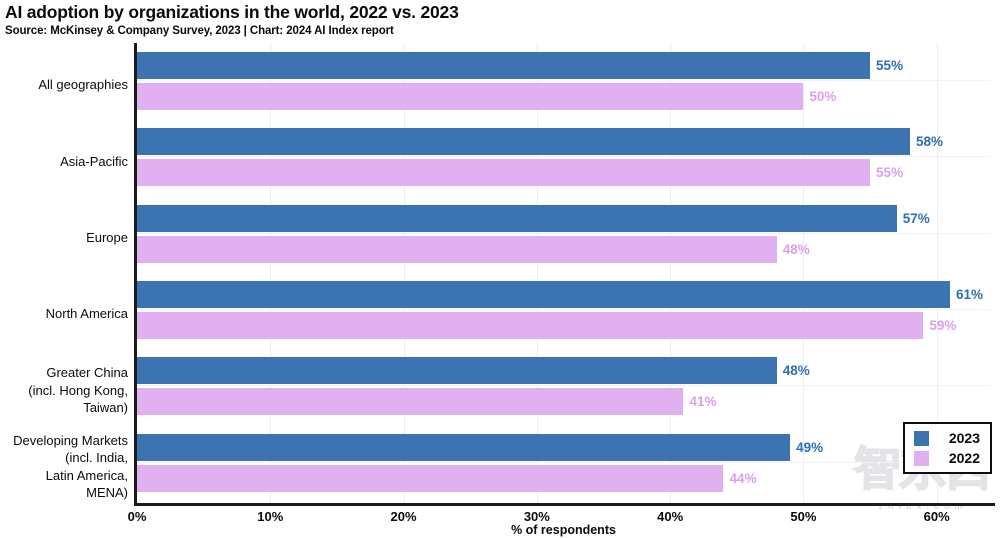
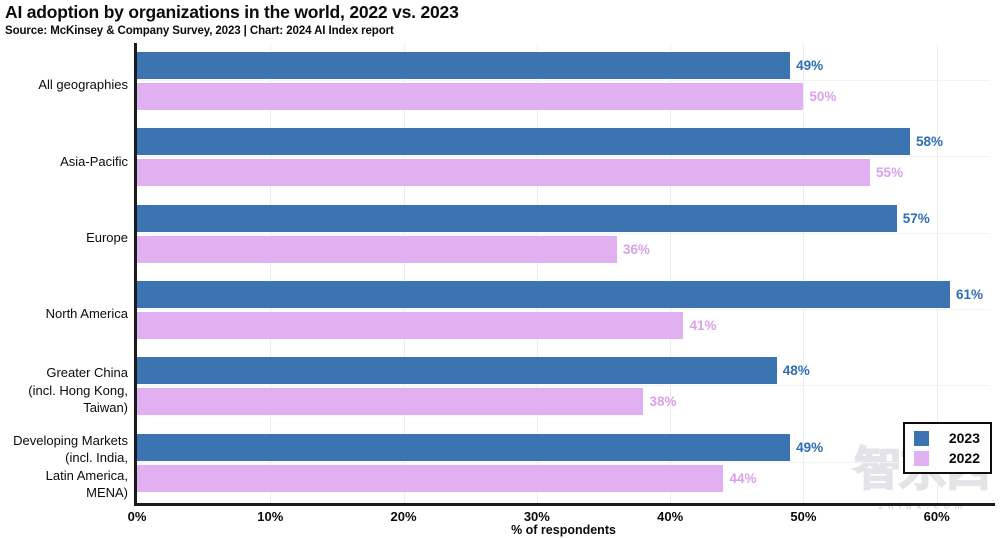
2023/All geographies: 55% -> 49%
2022/Europe: 48% -> 36%
2022/North America: 59% -> 41%
2022/Greater China (incl. Hong Kong, Taiwan): 41% -> 38%
